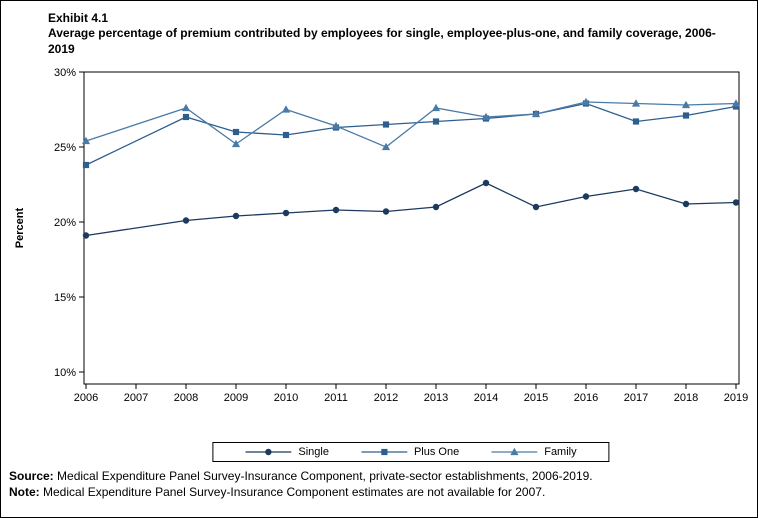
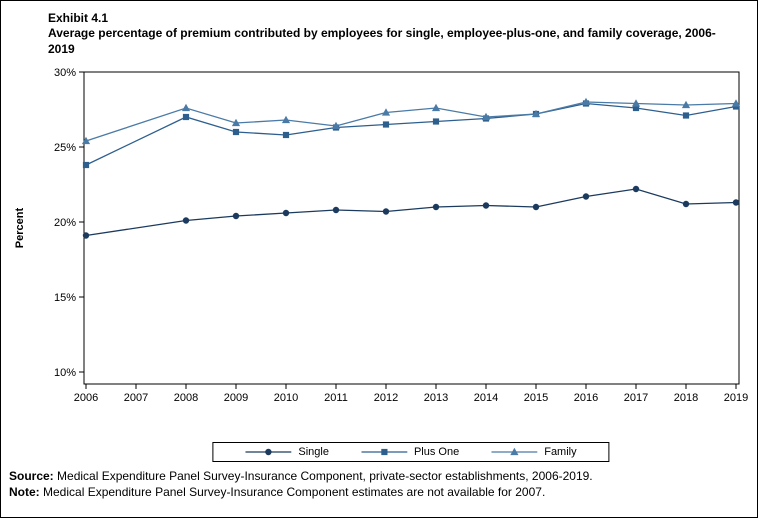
Family/2009: 25.2% -> 26.6%
Family/2010: 27.5% -> 26.8%
Family/2012: 25.0% -> 27.3%
Single/2014: 22.6% -> 21.1%
Plus One/2017: 26.7% -> 27.6%
